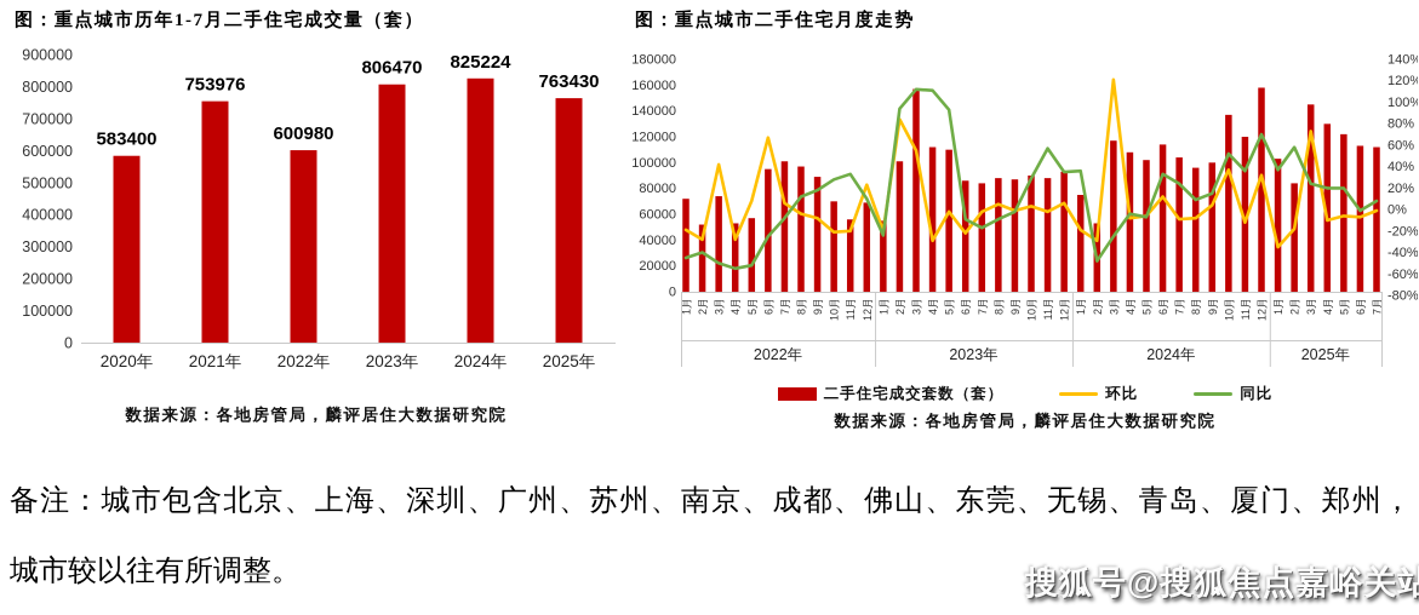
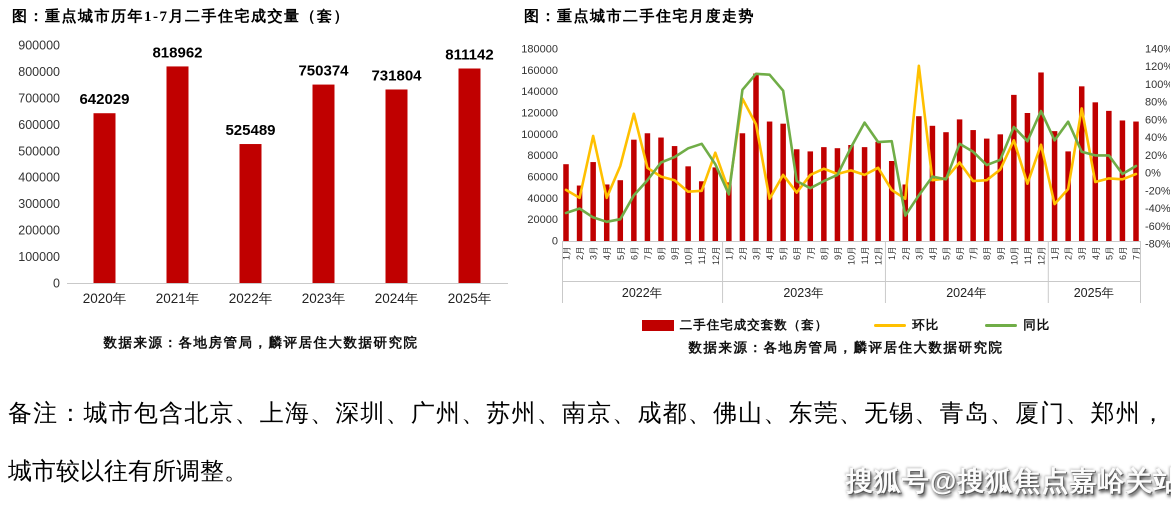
图：重点城市历年1-7月二手住宅成交量（套）/2020年: 583400 -> 642029
图：重点城市历年1-7月二手住宅成交量（套）/2021年: 753976 -> 818962
图：重点城市历年1-7月二手住宅成交量（套）/2022年: 600980 -> 525489
图：重点城市历年1-7月二手住宅成交量（套）/2023年: 806470 -> 750374
图：重点城市历年1-7月二手住宅成交量（套）/2024年: 825224 -> 731804
图：重点城市历年1-7月二手住宅成交量（套）/2025年: 763430 -> 811142
